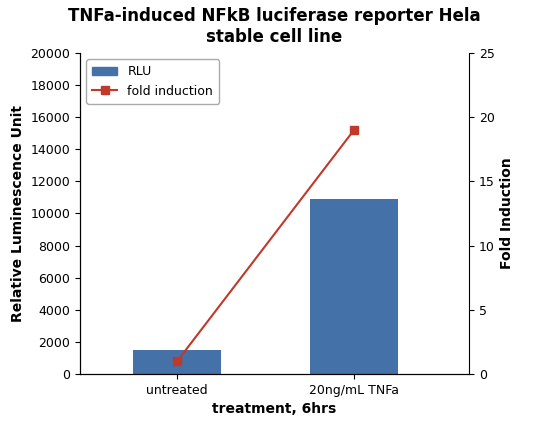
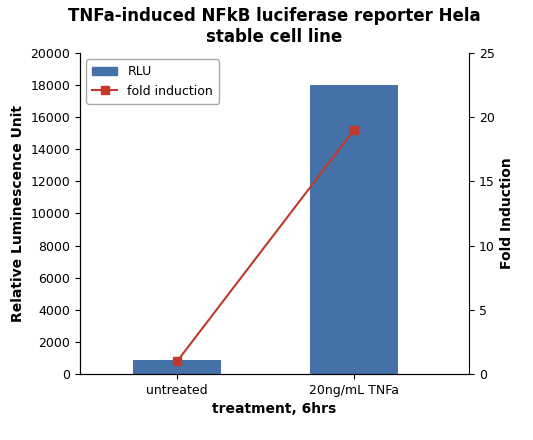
untreated: 1500 -> 900
20ng/mL TNFa: 10900 -> 18000
